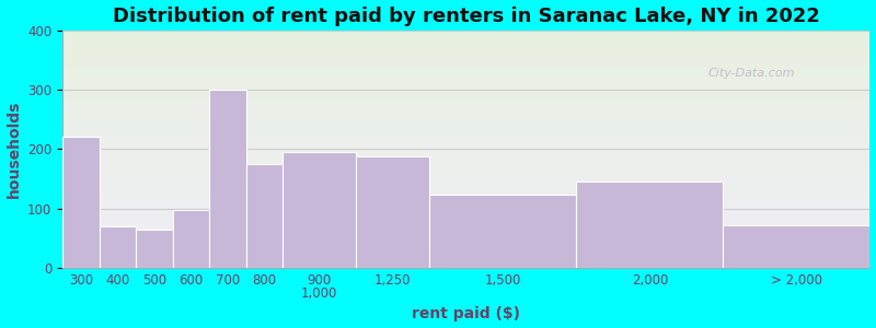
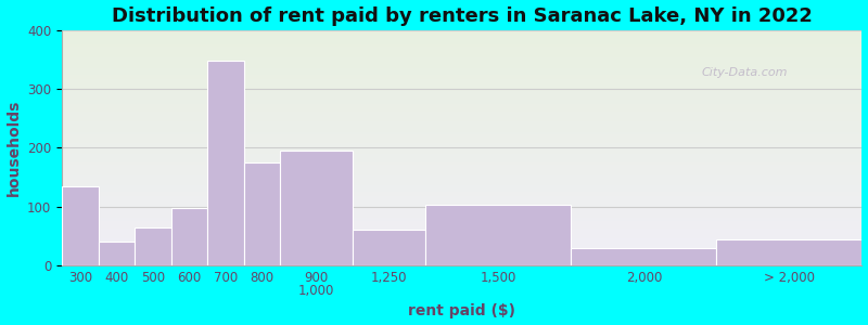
300: 222 -> 135
400: 70 -> 40
700: 300 -> 348
1,250: 188 -> 60
1,500: 124 -> 104
2,000: 146 -> 30
> 2,000: 72 -> 45
